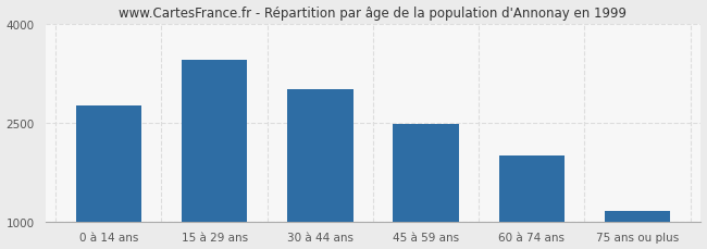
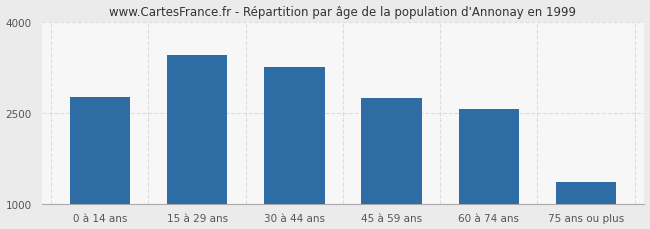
30 à 44 ans: 3000 -> 3250
45 à 59 ans: 2480 -> 2740
60 à 74 ans: 2000 -> 2560
75 ans ou plus: 1160 -> 1350
